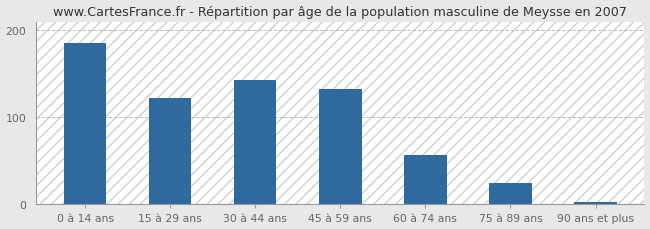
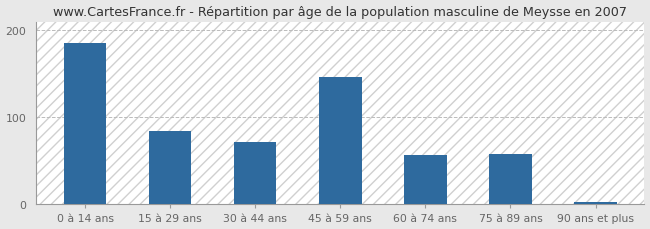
15 à 29 ans: 122 -> 84
30 à 44 ans: 143 -> 72
45 à 59 ans: 132 -> 146
75 à 89 ans: 25 -> 58
